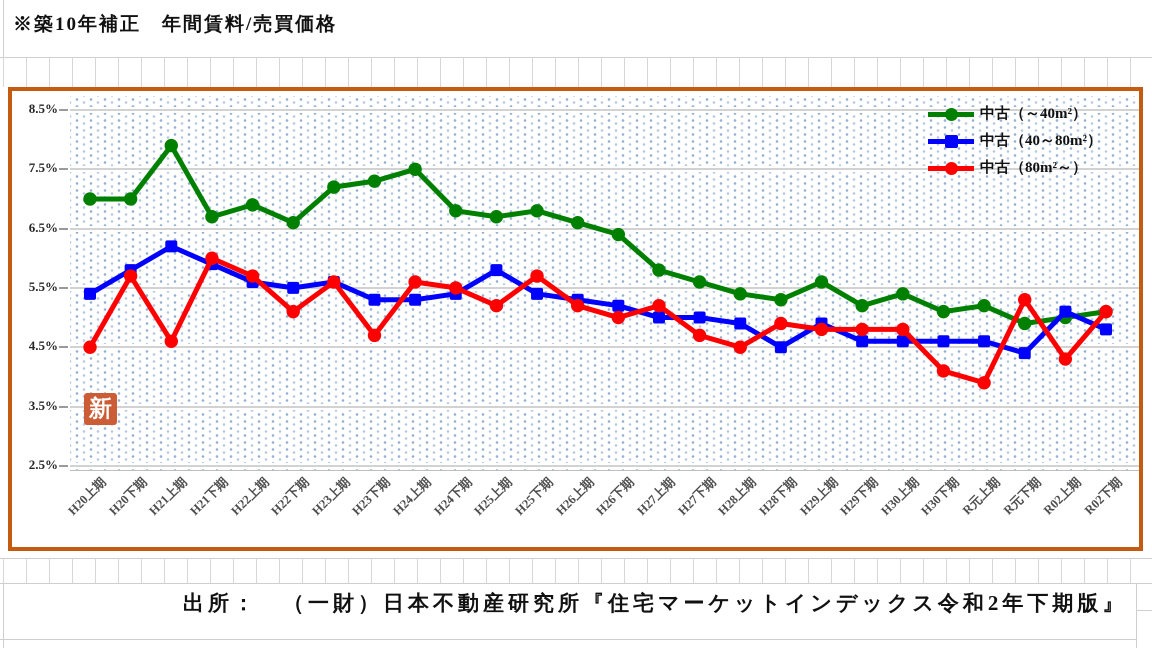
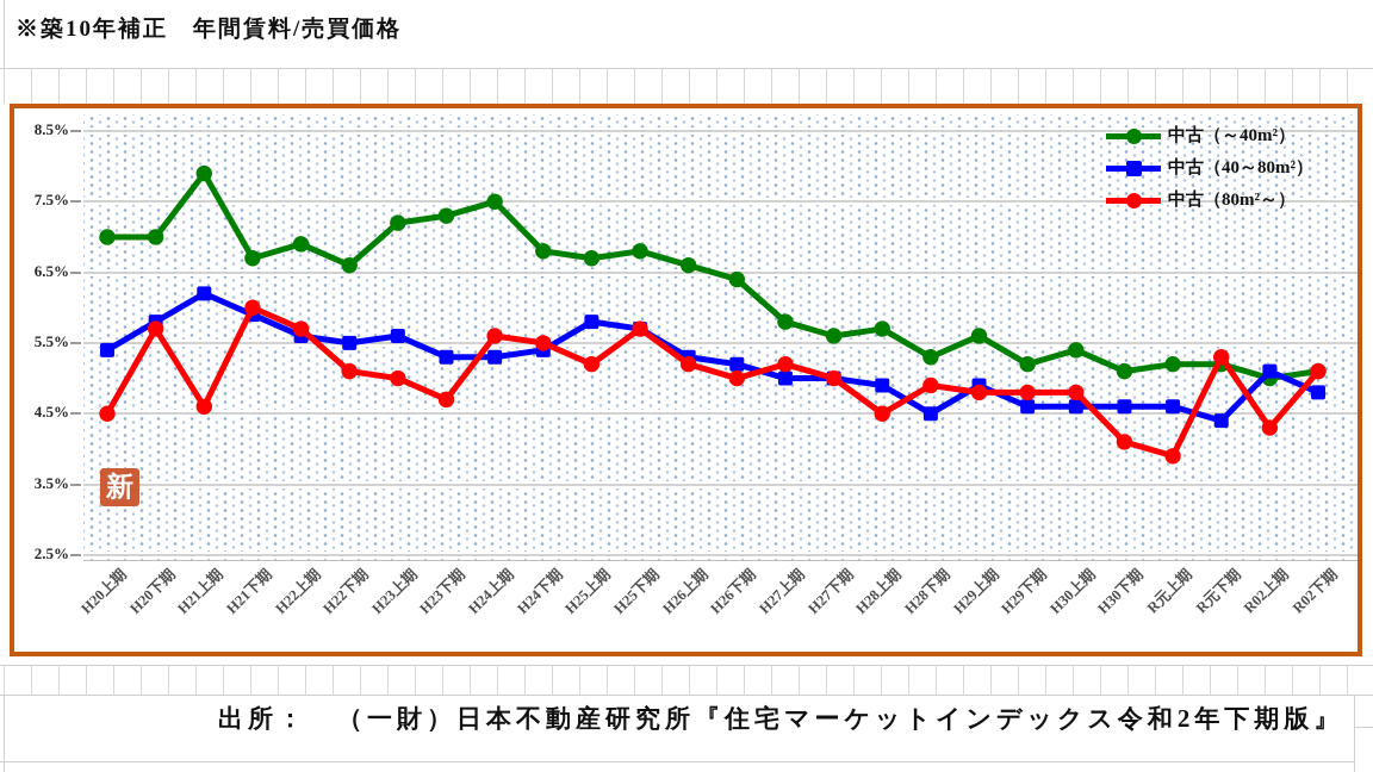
中古（80m²～）/H23上期: 5.6% -> 5.0%
中古（40～80m²）/H25下期: 5.4% -> 5.7%
中古（80m²～）/H27下期: 4.7% -> 5.0%
中古（～40m²）/H28上期: 5.4% -> 5.7%
中古（～40m²）/R元下期: 4.9% -> 5.2%
